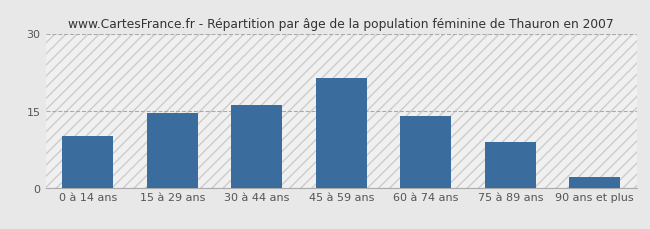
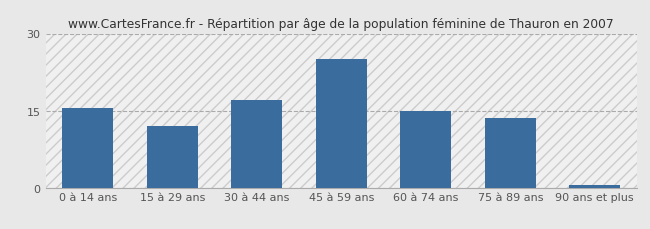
0 à 14 ans: 10.0 -> 15.5
15 à 29 ans: 14.6 -> 12.0
30 à 44 ans: 16.0 -> 17.0
45 à 59 ans: 21.4 -> 25.0
60 à 74 ans: 14.0 -> 15.0
75 à 89 ans: 8.8 -> 13.5
90 ans et plus: 2.0 -> 0.5
